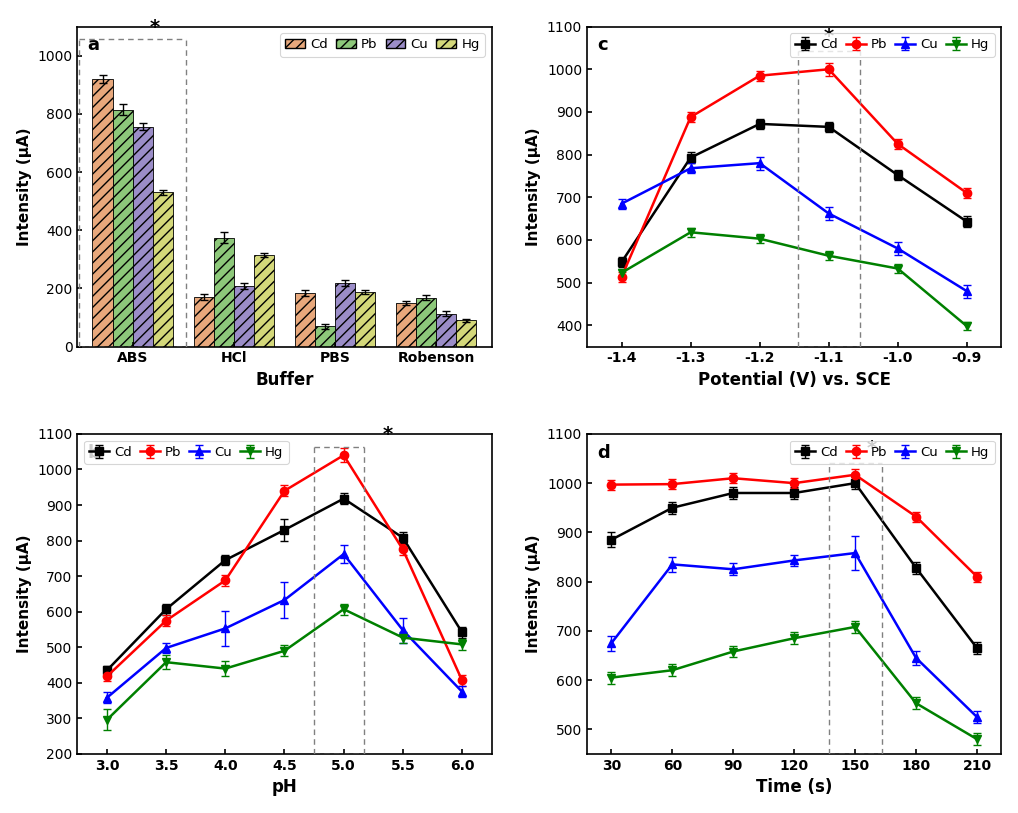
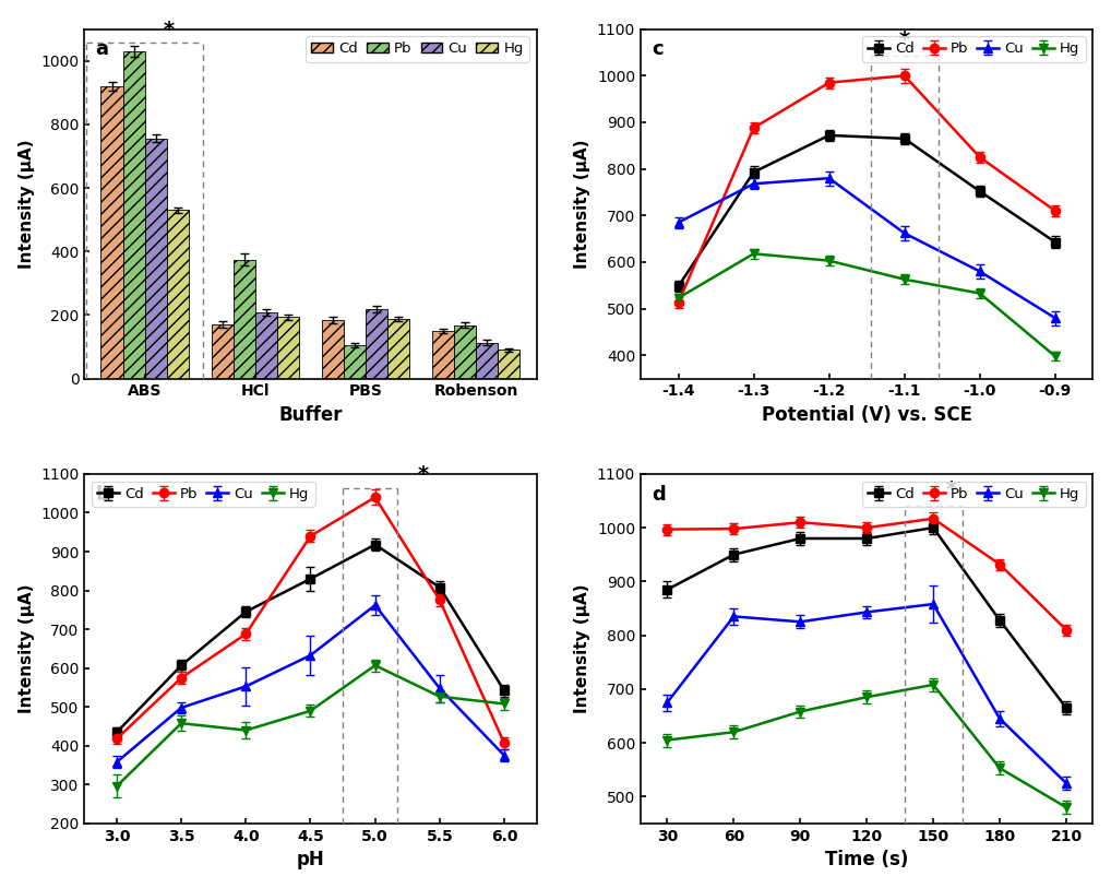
Pb/ABS: 815 -> 1030
Hg/HCl: 315 -> 193
Pb/PBS: 70 -> 105
